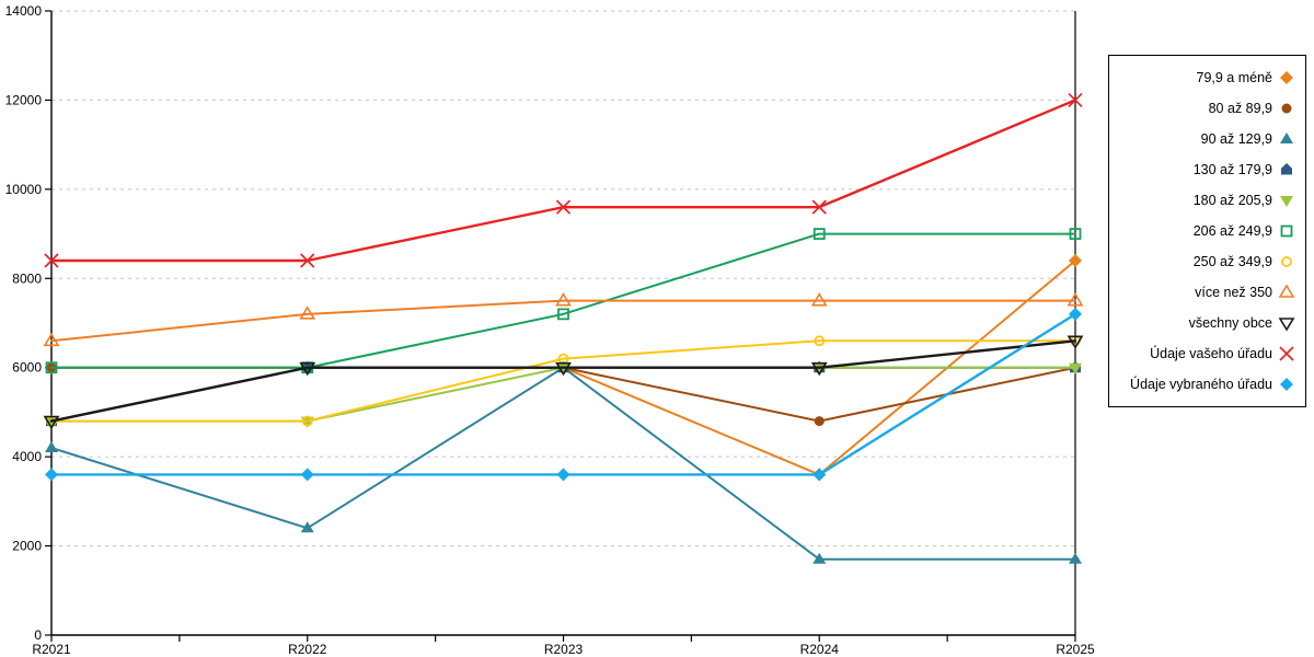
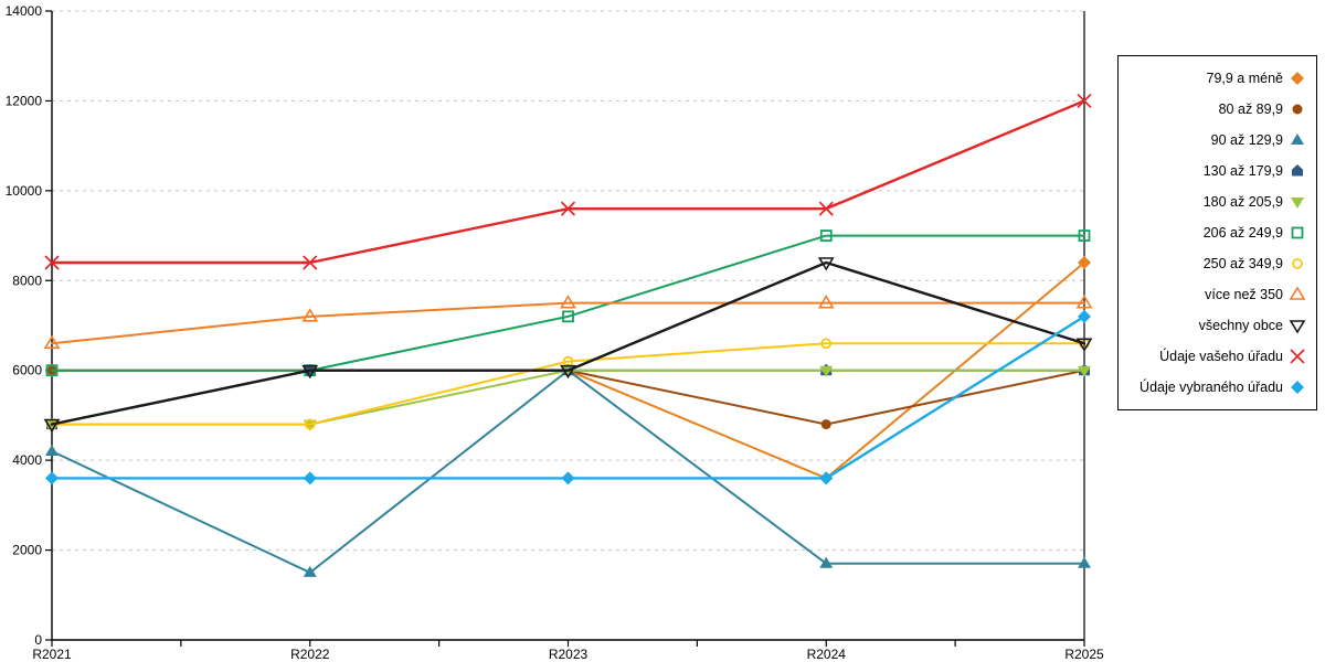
90 až 129,9/R2022: 2400 -> 1500
všechny obce/R2024: 6000 -> 8400
